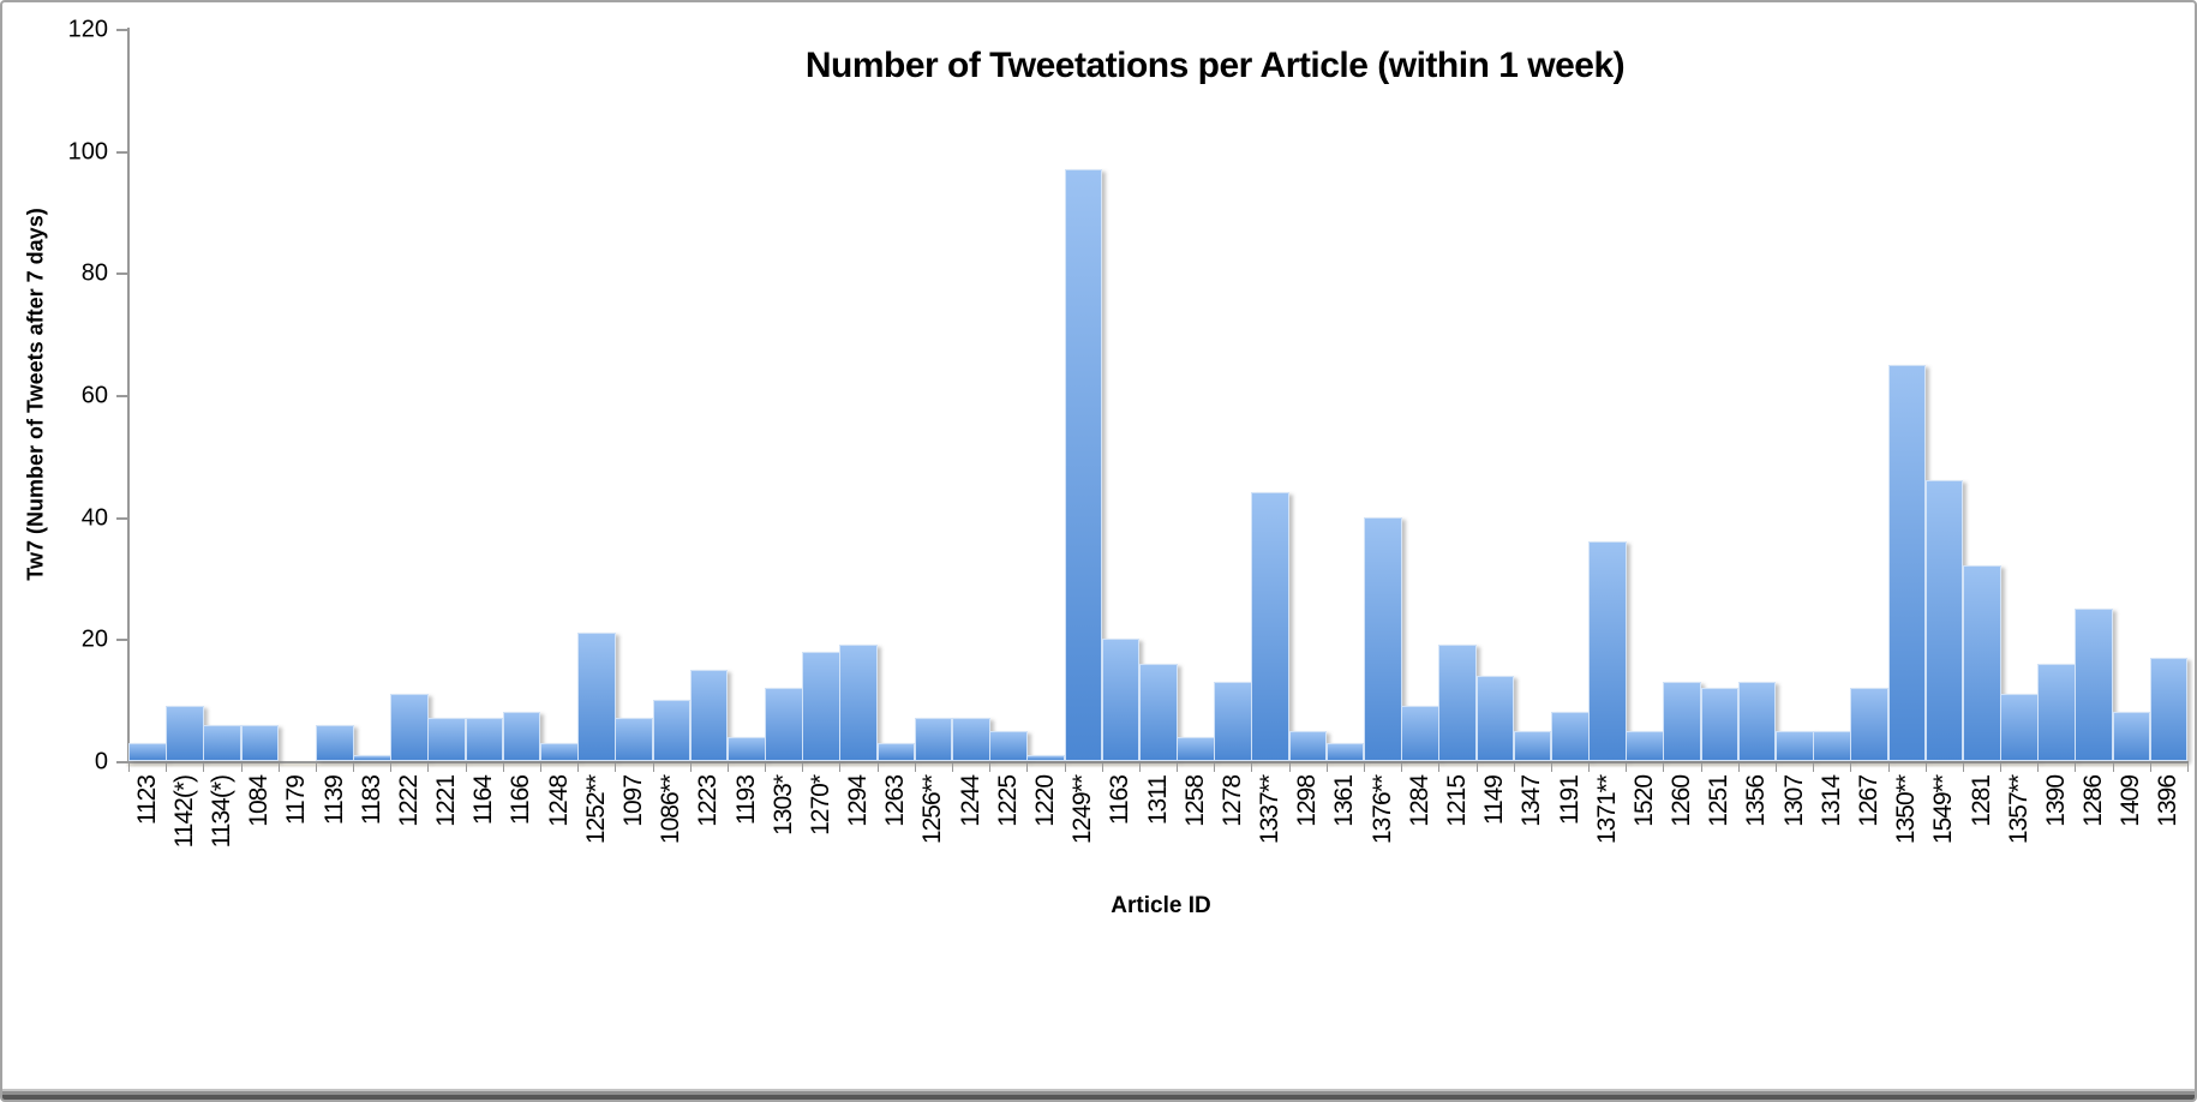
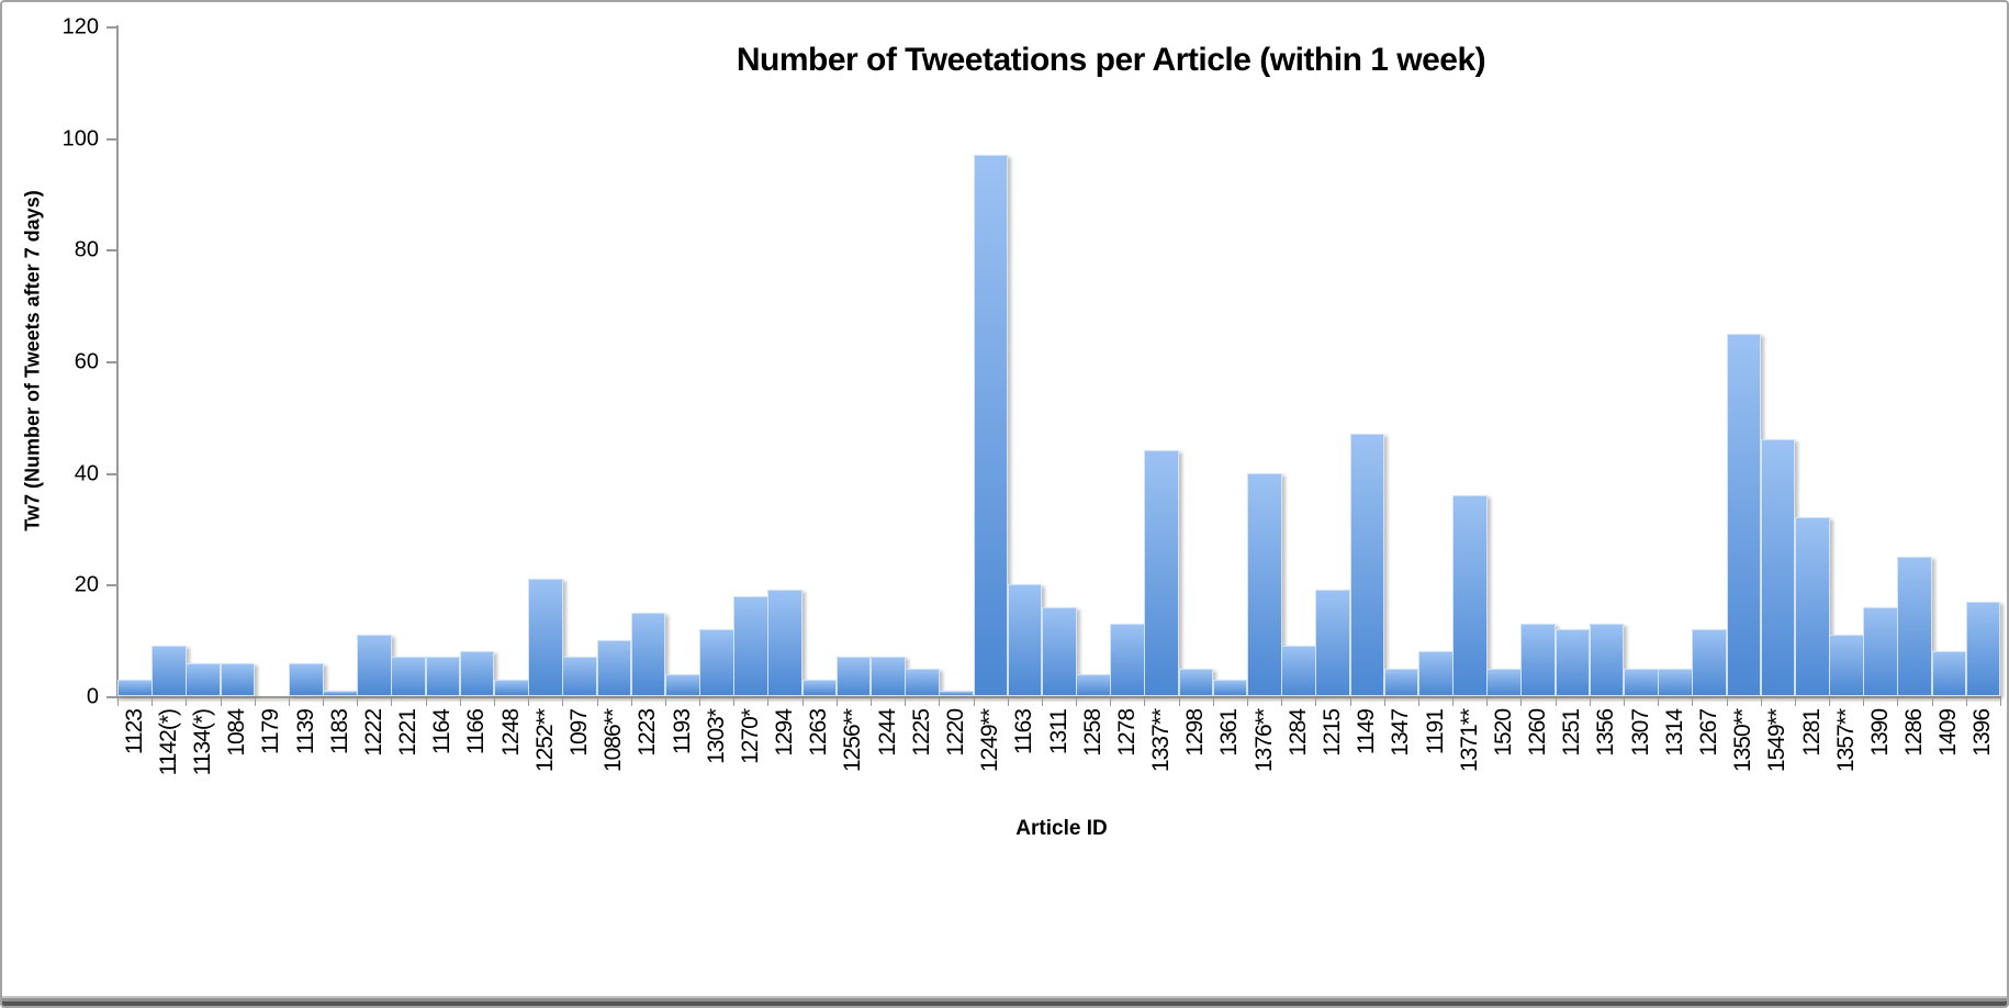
1149: 14 -> 47
